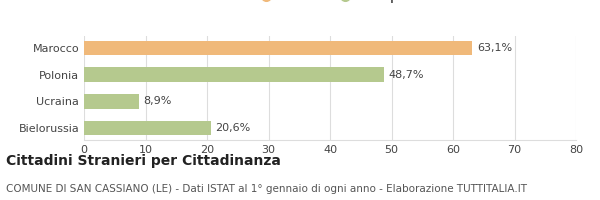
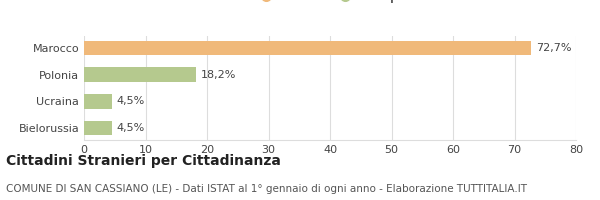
Marocco: 63,1% -> 72,7%
Polonia: 48,7% -> 18,2%
Ucraina: 8,9% -> 4,5%
Bielorussia: 20,6% -> 4,5%
